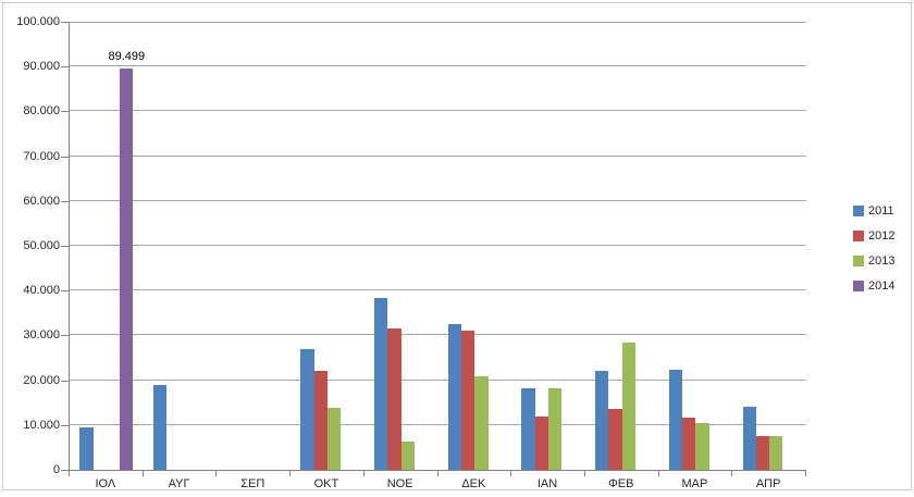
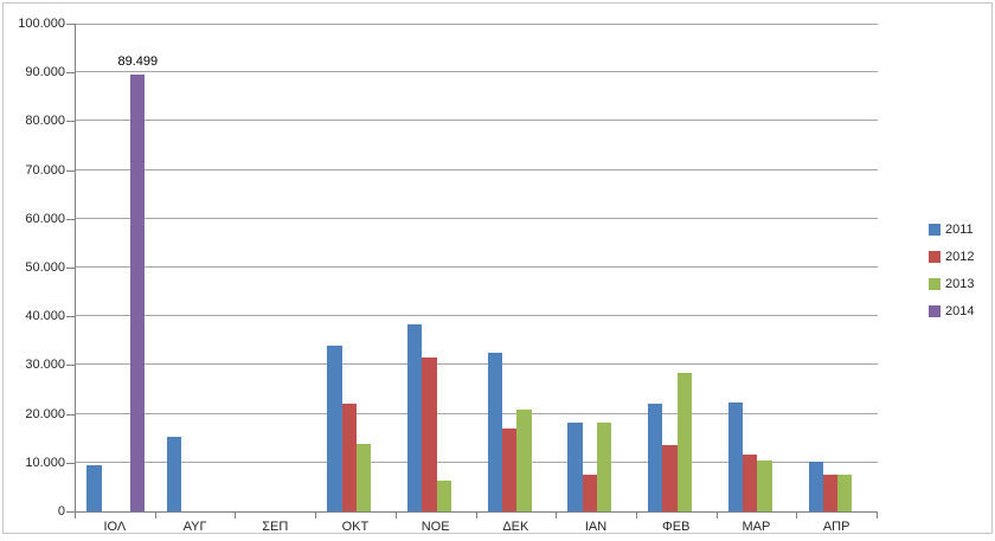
2011/ΑΥΓ: 19000 -> 15000
2011/ΟΚΤ: 27000 -> 34000
2012/ΔΕΚ: 31000 -> 17000
2012/ΙΑΝ: 12000 -> 8000
2011/ΑΠΡ: 14000 -> 10000
